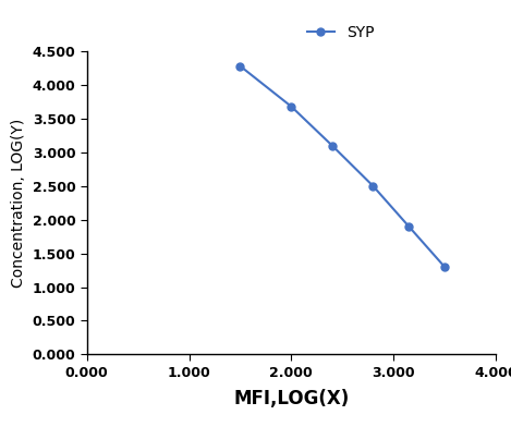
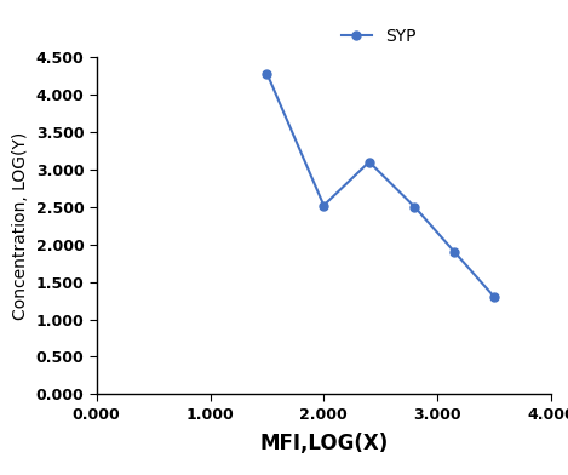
2.000: 3.68 -> 2.52
